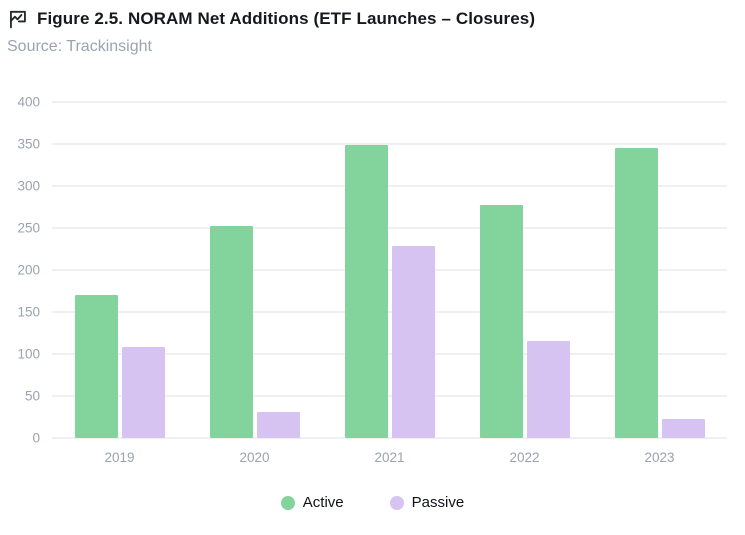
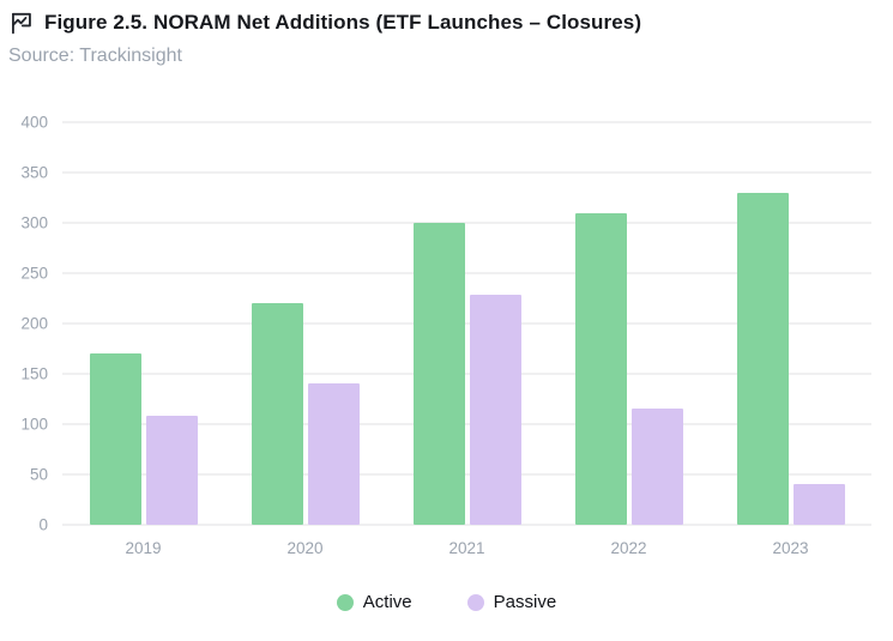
Active/2020: 250 -> 220
Passive/2020: 30 -> 140
Active/2021: 350 -> 300
Active/2022: 280 -> 310
Active/2023: 340 -> 330
Passive/2023: 20 -> 40
